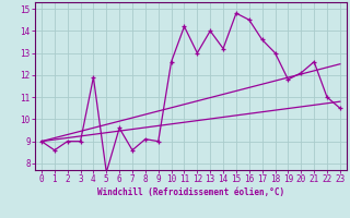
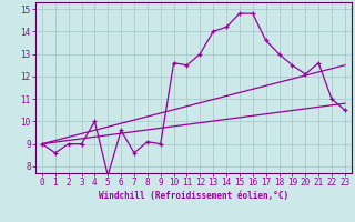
4: 11.9 -> 10.0
11: 14.2 -> 12.5
14: 13.2 -> 14.2
16: 14.5 -> 14.8
19: 11.8 -> 12.5
